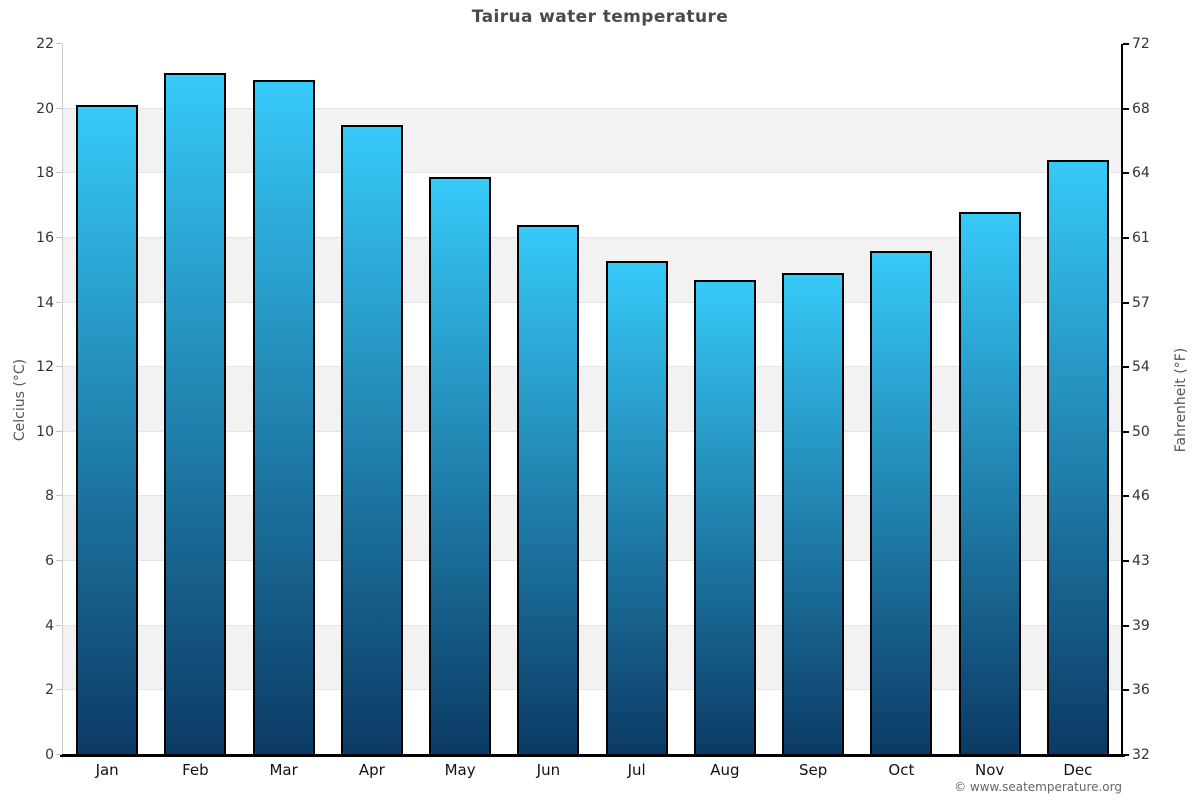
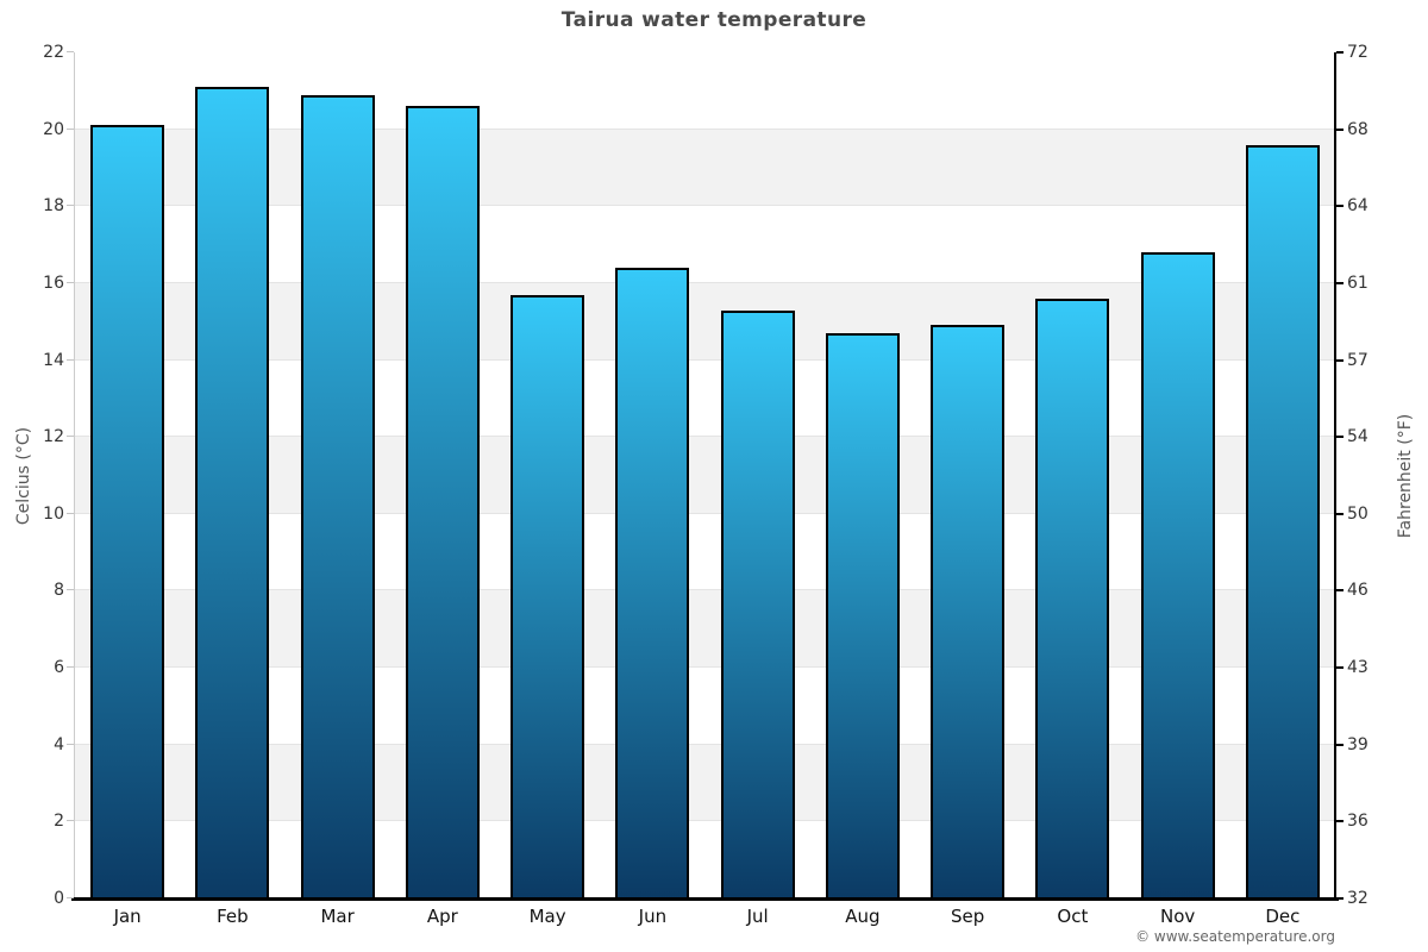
Apr: 19.5 -> 20.6
May: 17.9 -> 15.7
Dec: 18.4 -> 19.6
